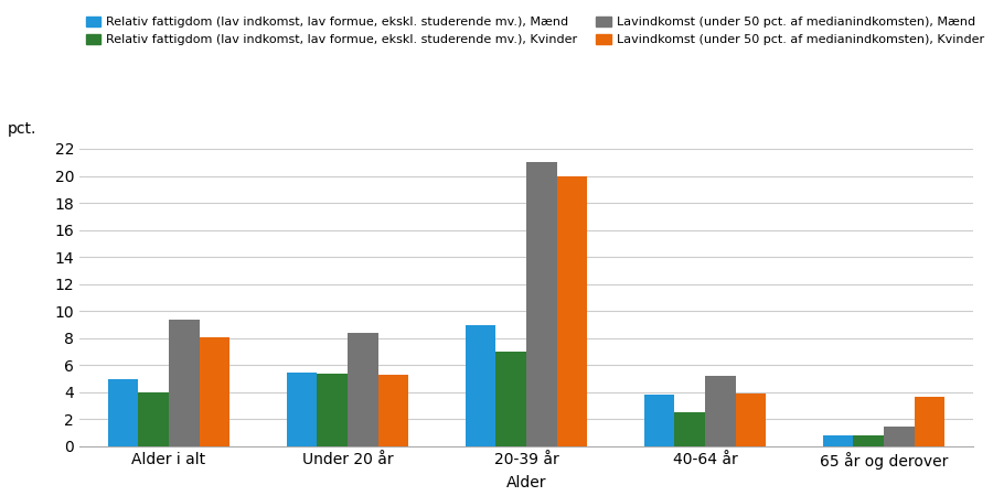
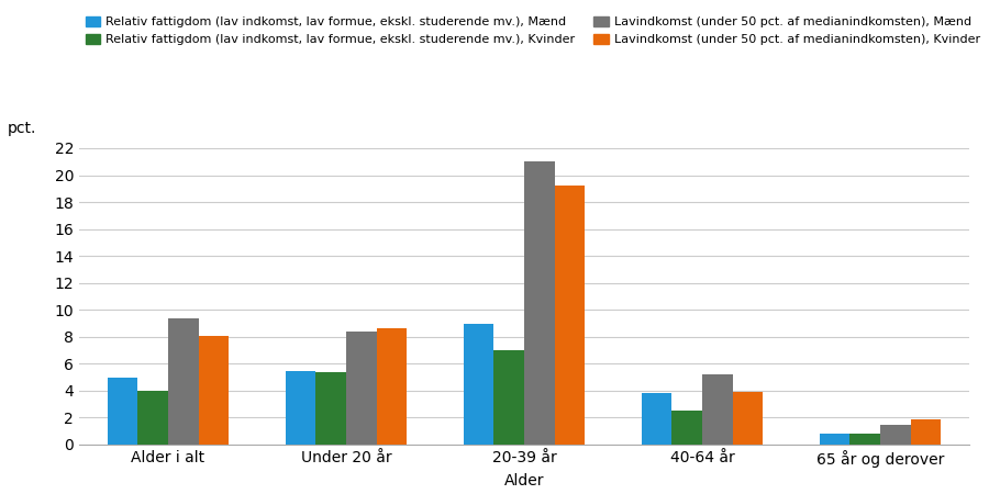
Lavindkomst (under 50 pct. af medianindkomsten), Kvinder/Under 20 år: 5.3 -> 8.6
Lavindkomst (under 50 pct. af medianindkomsten), Kvinder/20-39 år: 20.0 -> 19.2
Lavindkomst (under 50 pct. af medianindkomsten), Kvinder/65 år og derover: 3.7 -> 1.9
